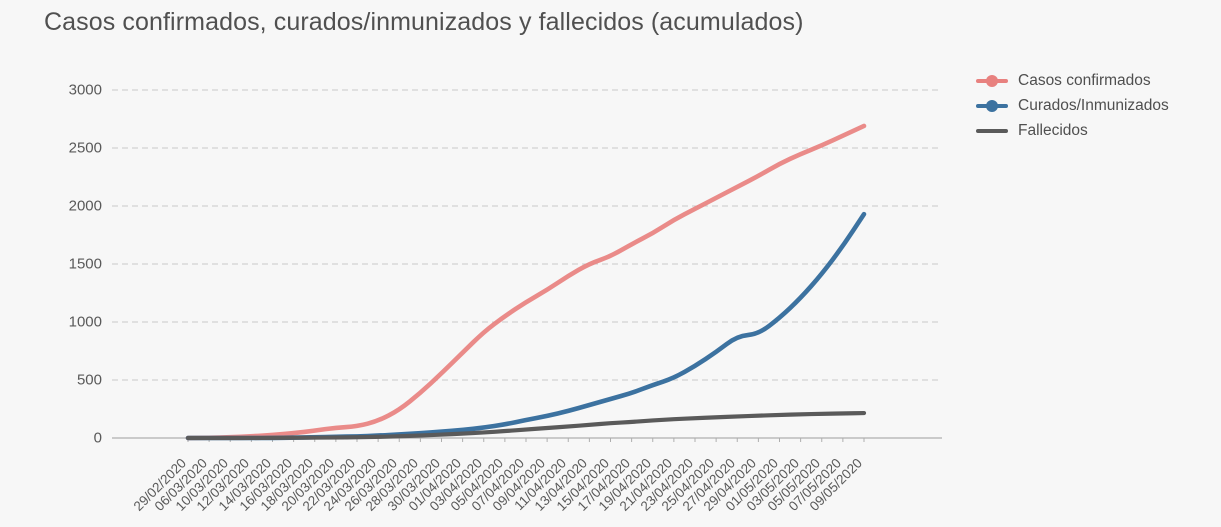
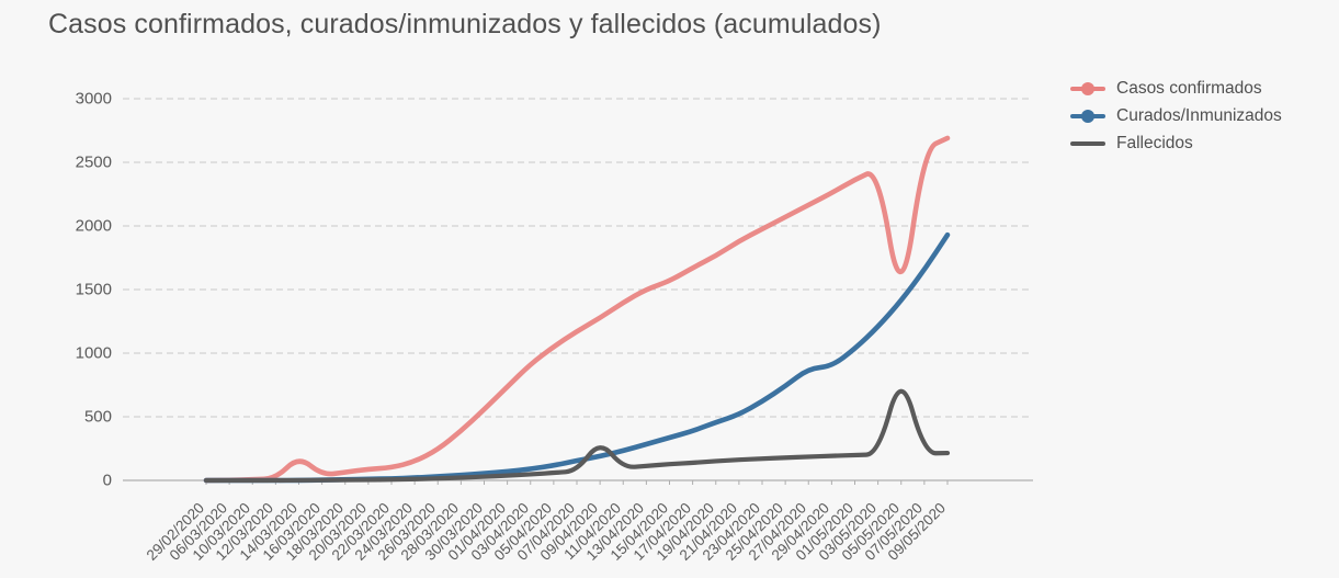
Casos confirmados/14/03/2020: 20 -> 180
Fallecidos/09/04/2020: 80 -> 290
Casos confirmados/05/05/2020: 2400 -> 1280
Fallecidos/05/05/2020: 190 -> 800
